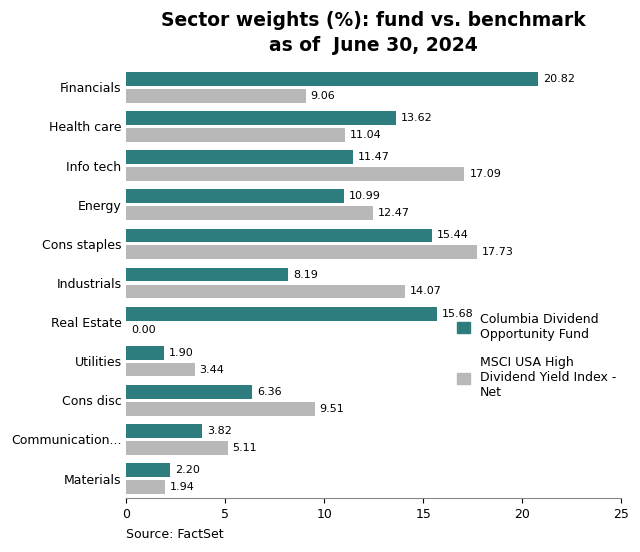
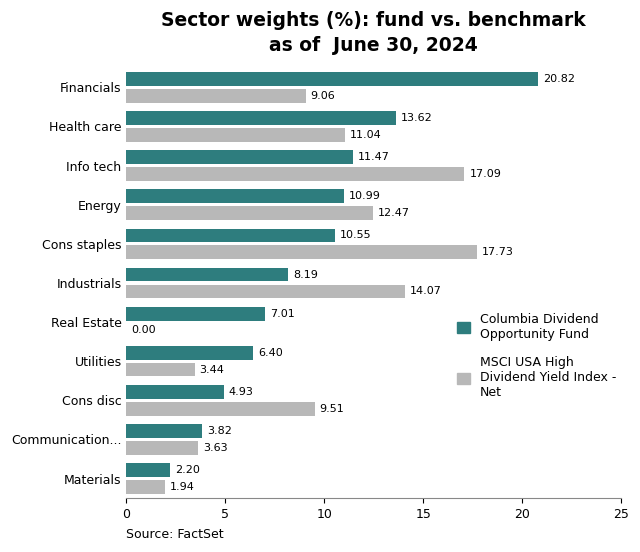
Columbia Dividend Opportunity Fund/Cons staples: 15.44 -> 10.55
Columbia Dividend Opportunity Fund/Real Estate: 15.68 -> 7.01
Columbia Dividend Opportunity Fund/Utilities: 1.90 -> 6.40
Columbia Dividend Opportunity Fund/Cons disc: 6.36 -> 4.93
MSCI USA High Dividend Yield Index - Net/Communication...: 5.11 -> 3.63
